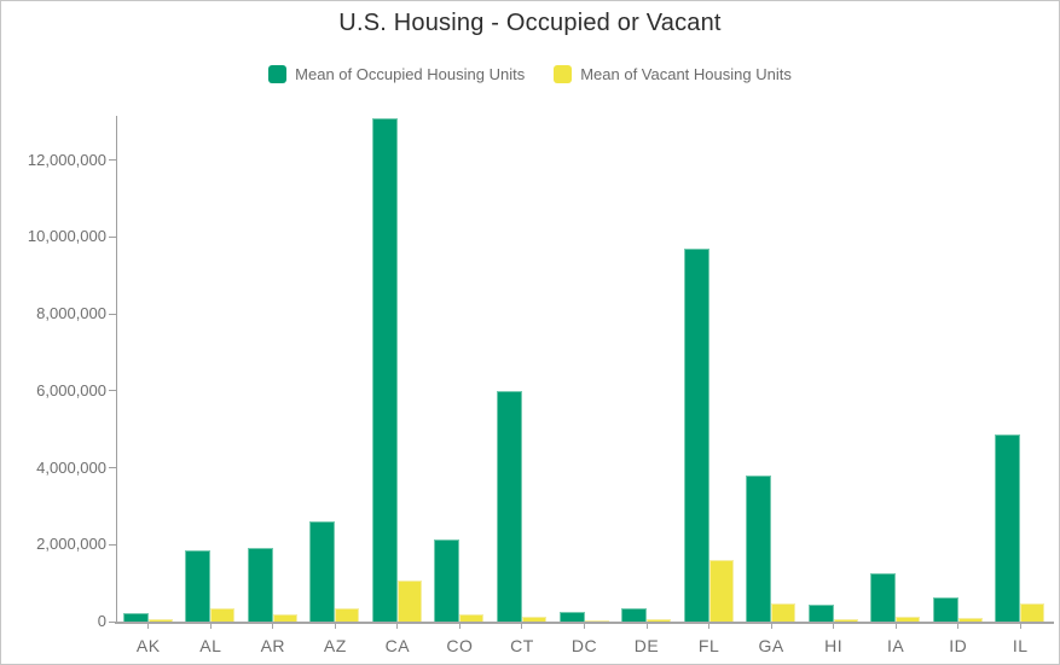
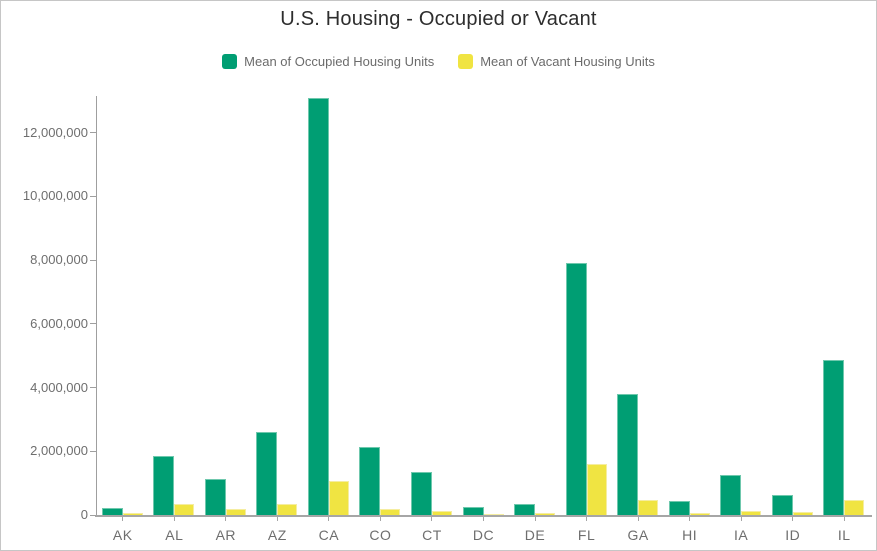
Mean of Occupied Housing Units/AR: 1900000 -> 1100000
Mean of Occupied Housing Units/CT: 6000000 -> 1400000
Mean of Occupied Housing Units/FL: 9700000 -> 7900000
